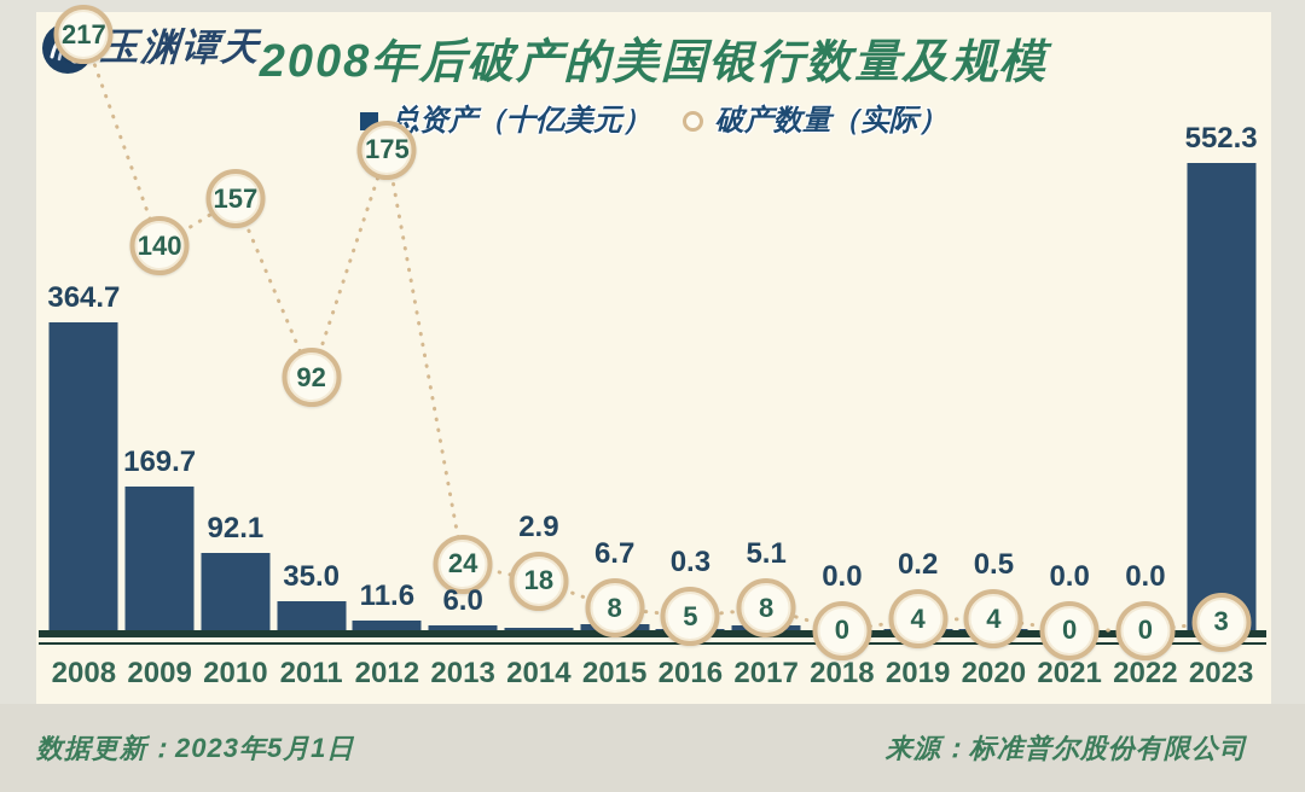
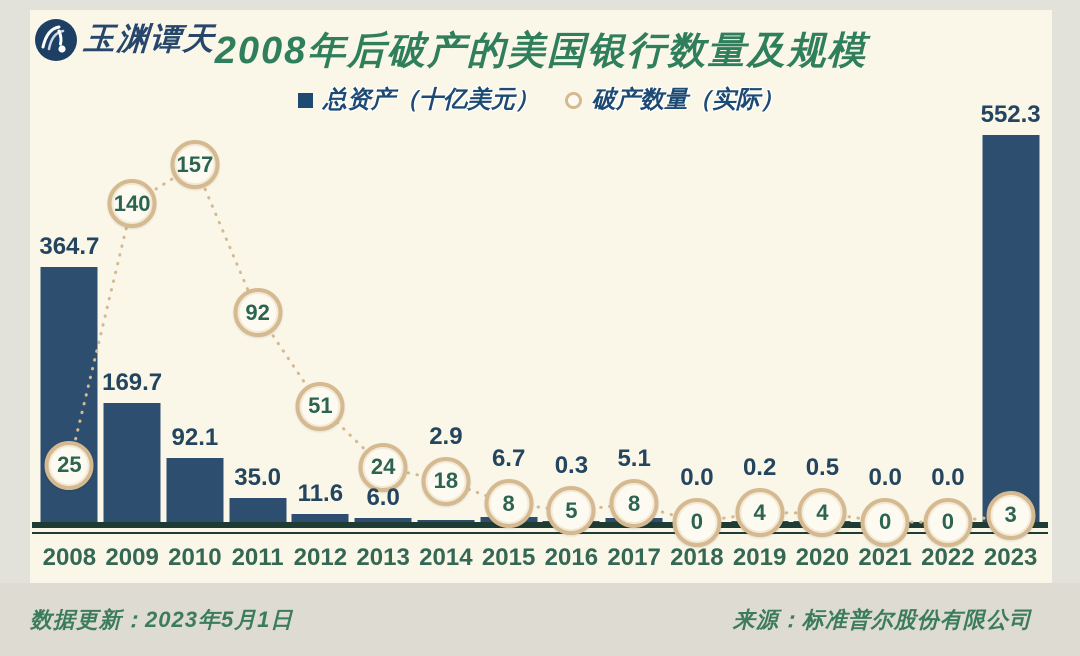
破产数量（实际）/2008: 217 -> 25
破产数量（实际）/2012: 175 -> 51
